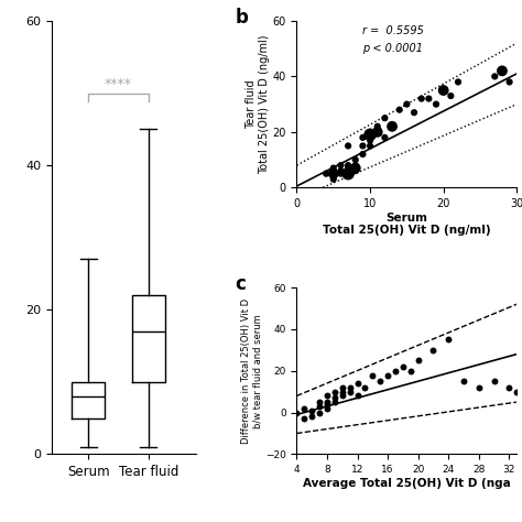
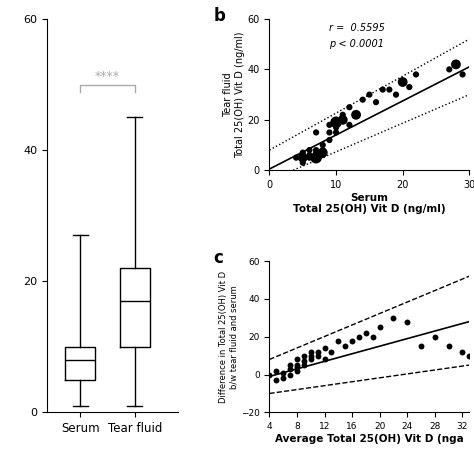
24: 35 -> 28
28: 12 -> 20
